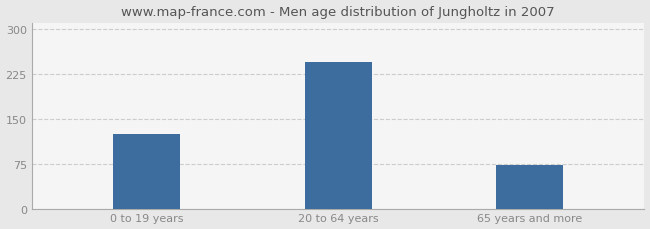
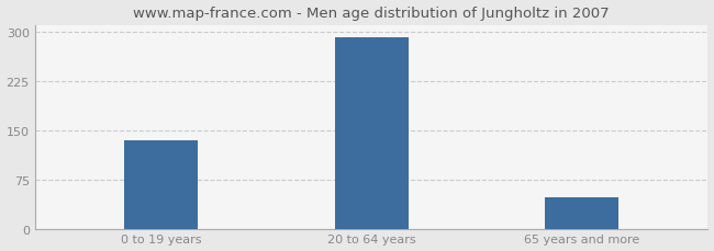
0 to 19 years: 124 -> 135
20 to 64 years: 244 -> 291
65 years and more: 72 -> 47
